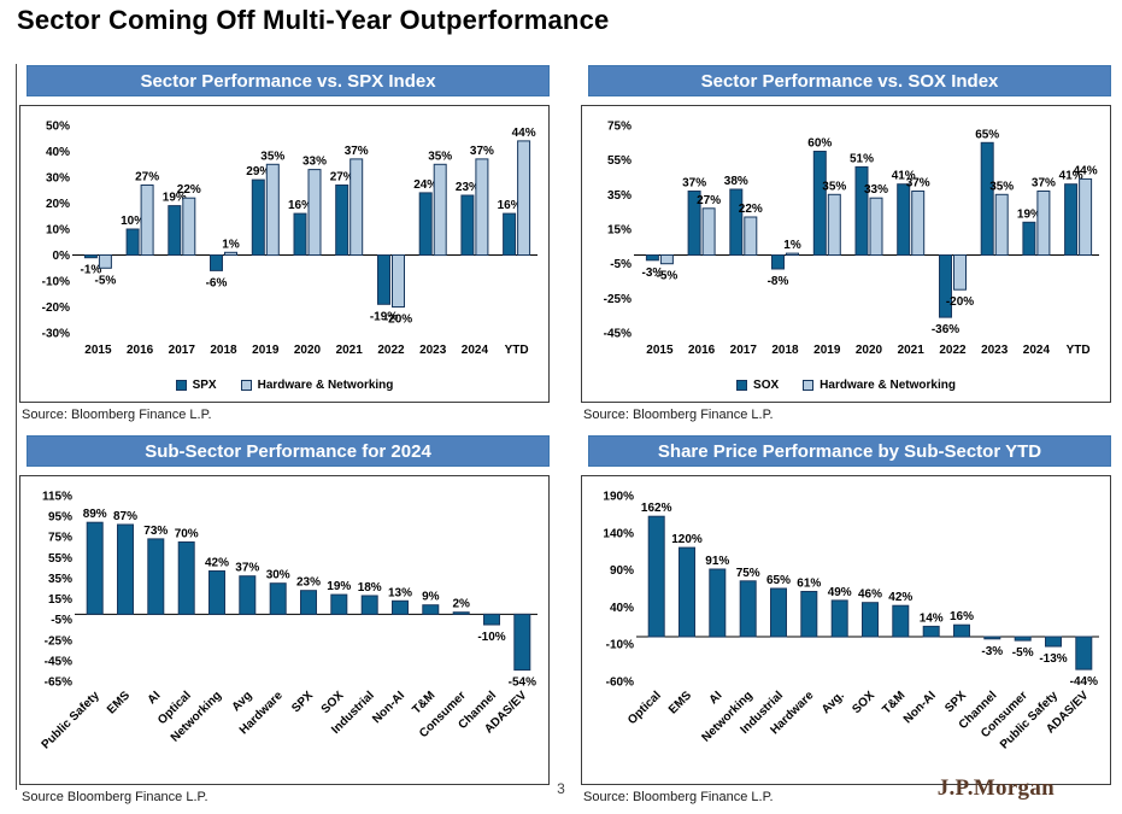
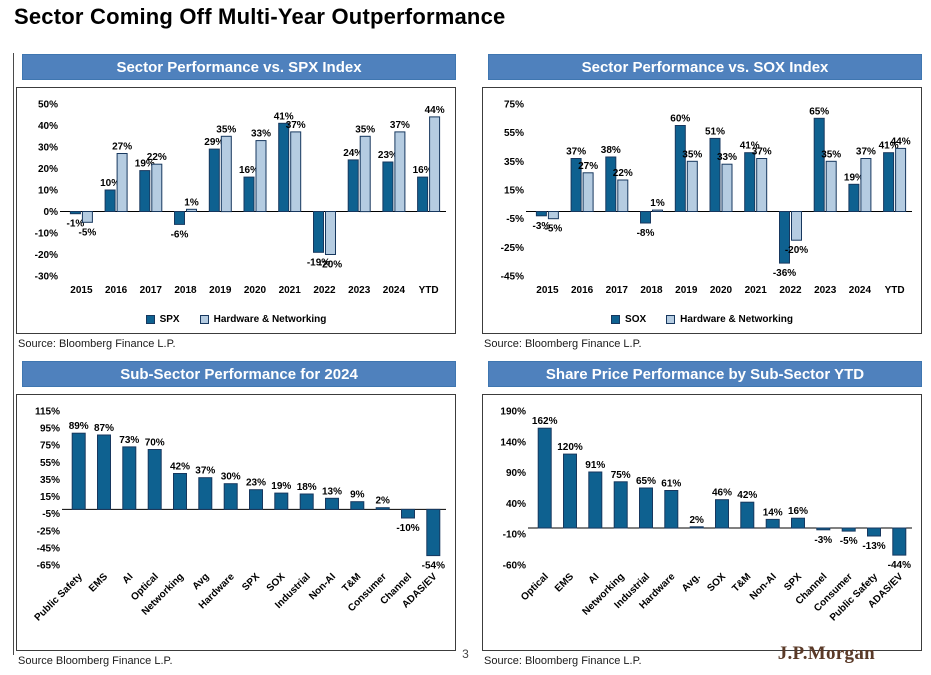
Sector Performance vs. SPX Index/SPX/2021: 27% -> 41%
Share Price Performance by Sub-Sector YTD/Avg.: 49% -> 2%
